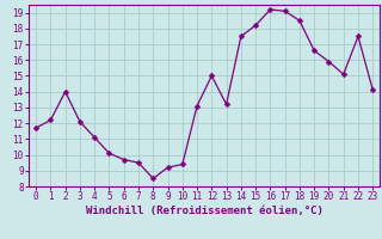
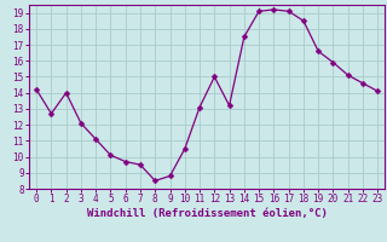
0: 11.7 -> 14.2
1: 12.2 -> 12.7
9: 9.2 -> 8.8
10: 9.4 -> 10.5
15: 18.2 -> 19.1
22: 17.5 -> 14.6
